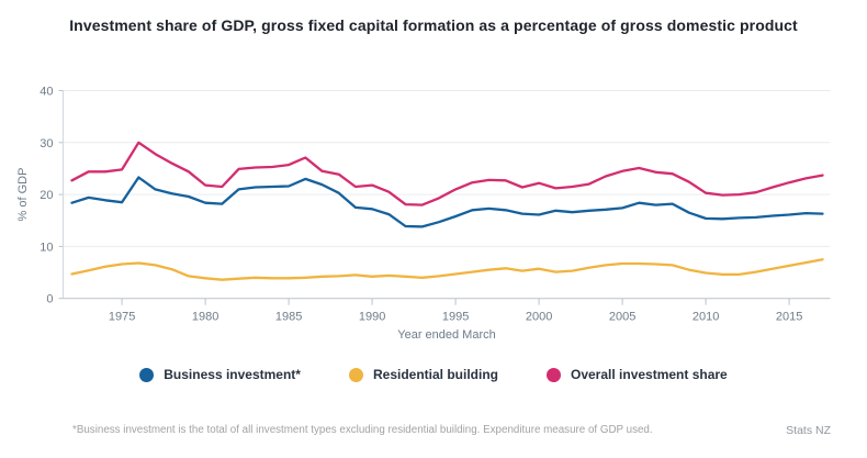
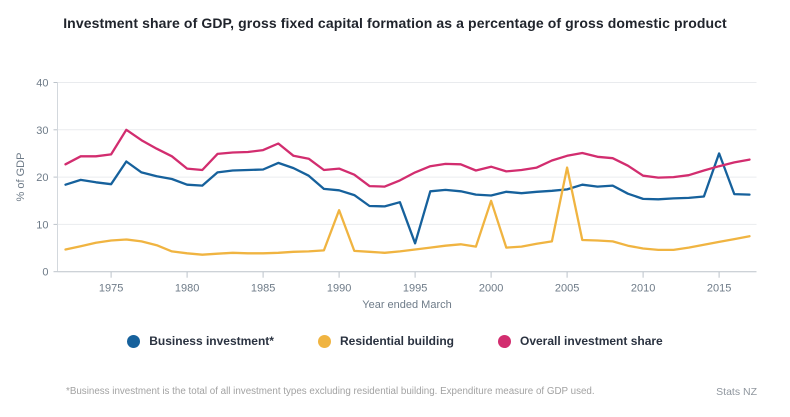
Residential building/1990: 4 -> 13
Business investment*/1995: 16 -> 6
Residential building/2000: 6 -> 15
Residential building/2005: 7 -> 22
Business investment*/2015: 16 -> 25
